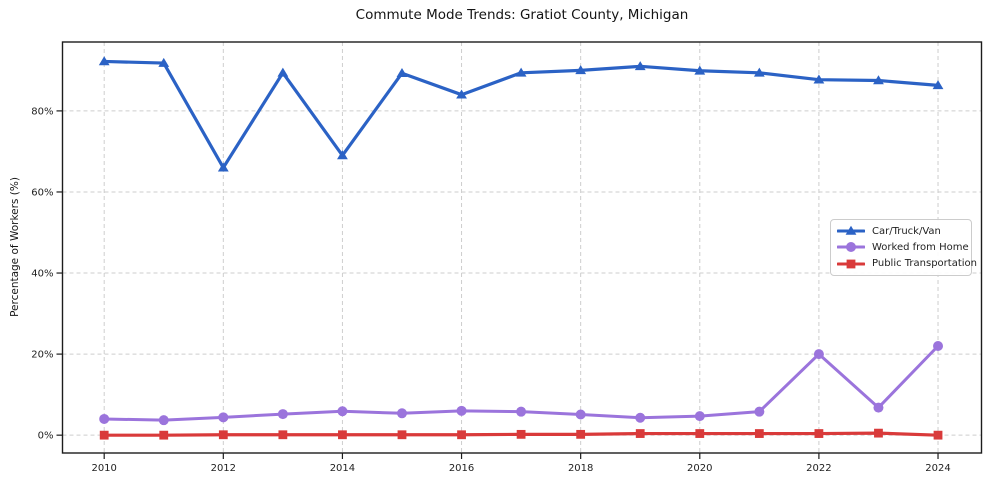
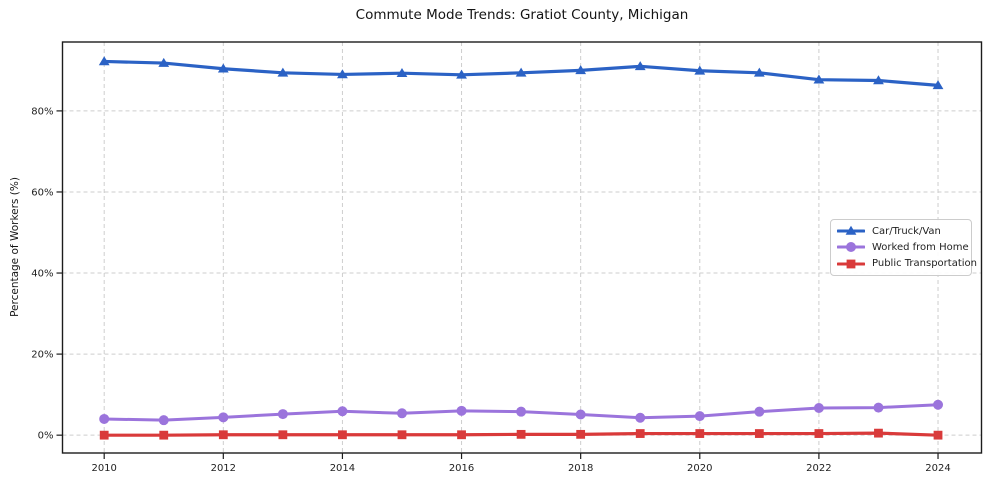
Car/Truck/Van/2012: 66% -> 90%
Car/Truck/Van/2014: 69% -> 89%
Car/Truck/Van/2016: 84% -> 89%
Worked from Home/2022: 20% -> 7%
Worked from Home/2024: 22% -> 8%
